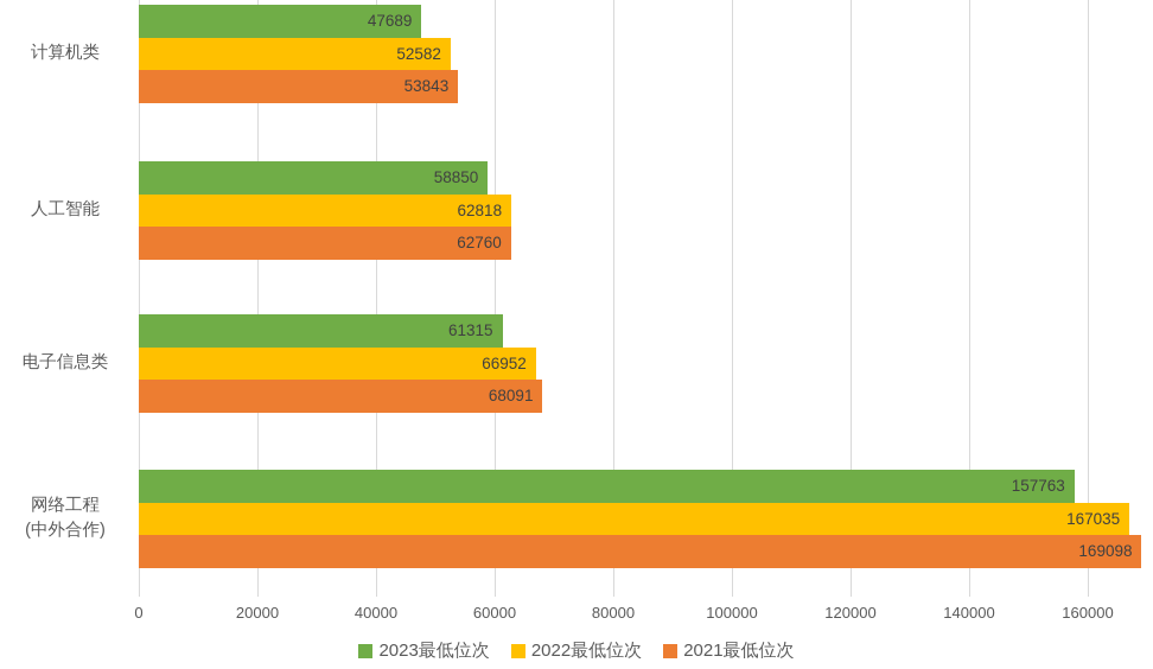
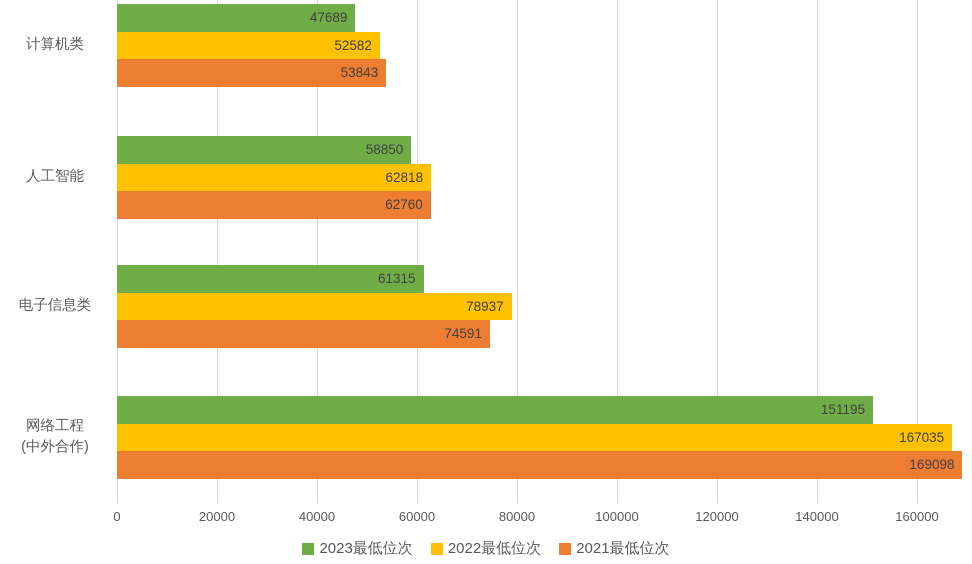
2022最低位次/电子信息类: 66952 -> 78937
2021最低位次/电子信息类: 68091 -> 74591
2023最低位次/网络工程 (中外合作): 157763 -> 151195
